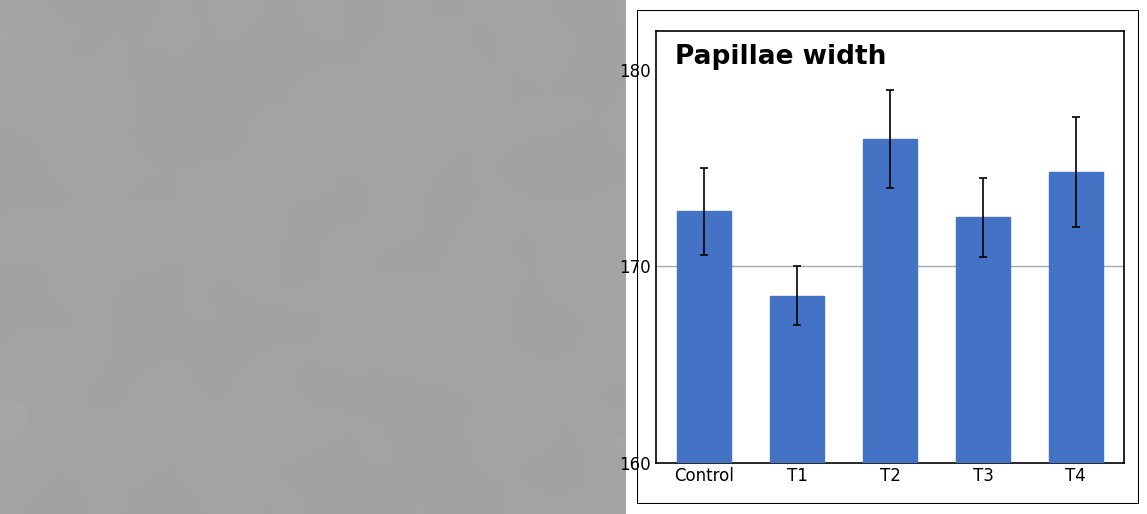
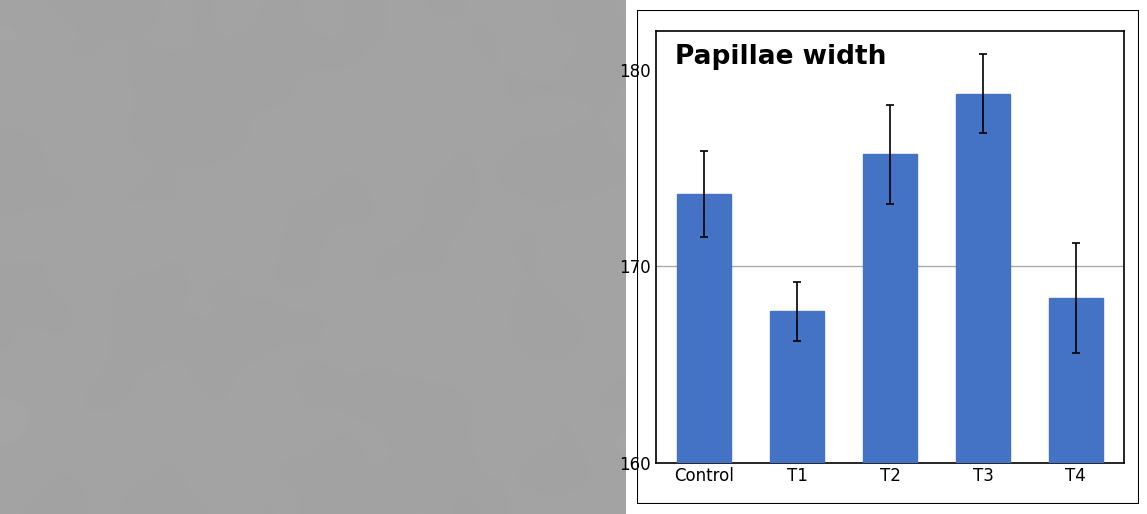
Control: 172.8 -> 173.7
T1: 168.5 -> 167.7
T2: 176.5 -> 175.7
T3: 172.5 -> 178.8
T4: 174.8 -> 168.4
